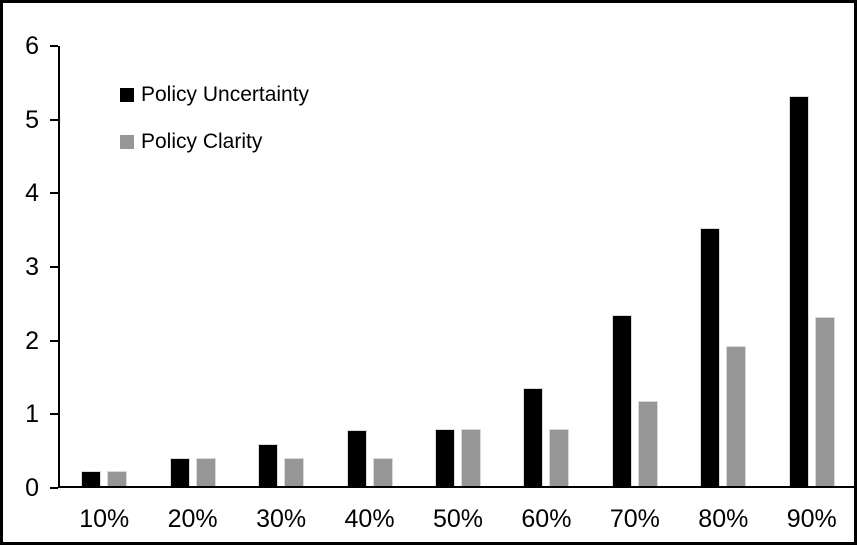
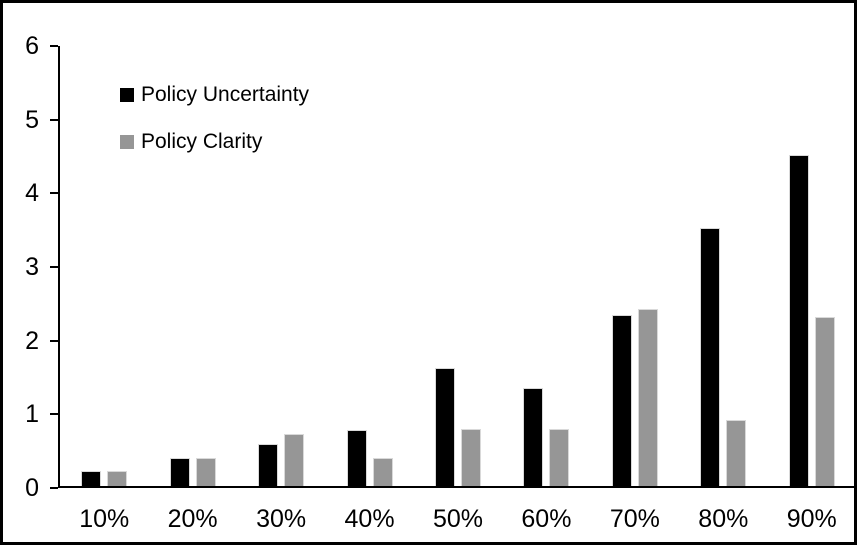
Policy Clarity/30%: 0.4 -> 0.7
Policy Uncertainty/50%: 0.8 -> 1.6
Policy Clarity/70%: 1.1 -> 2.4
Policy Clarity/80%: 1.9 -> 0.9
Policy Uncertainty/90%: 5.3 -> 4.5
